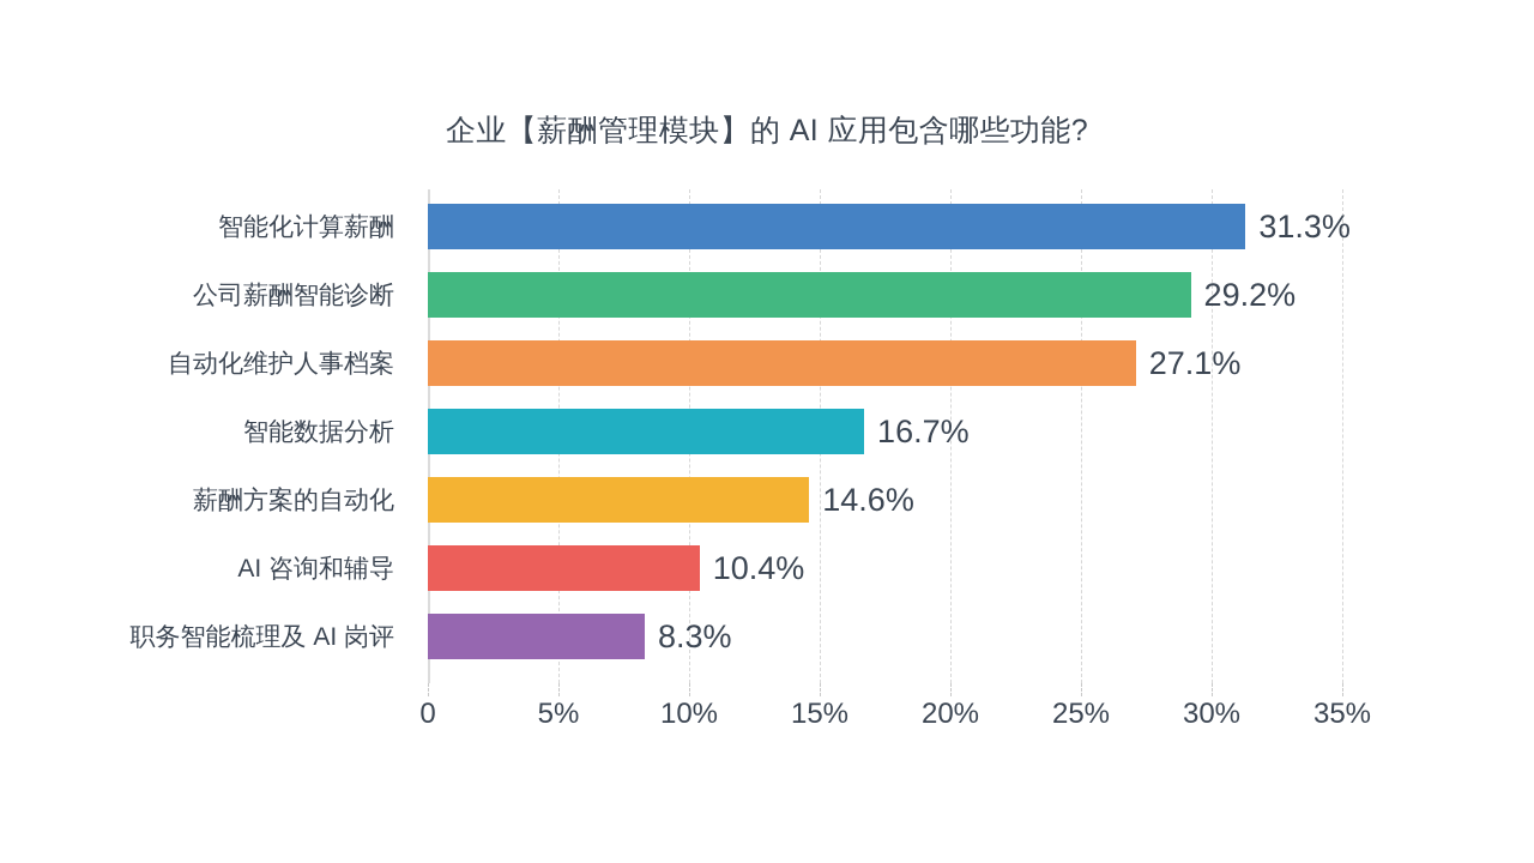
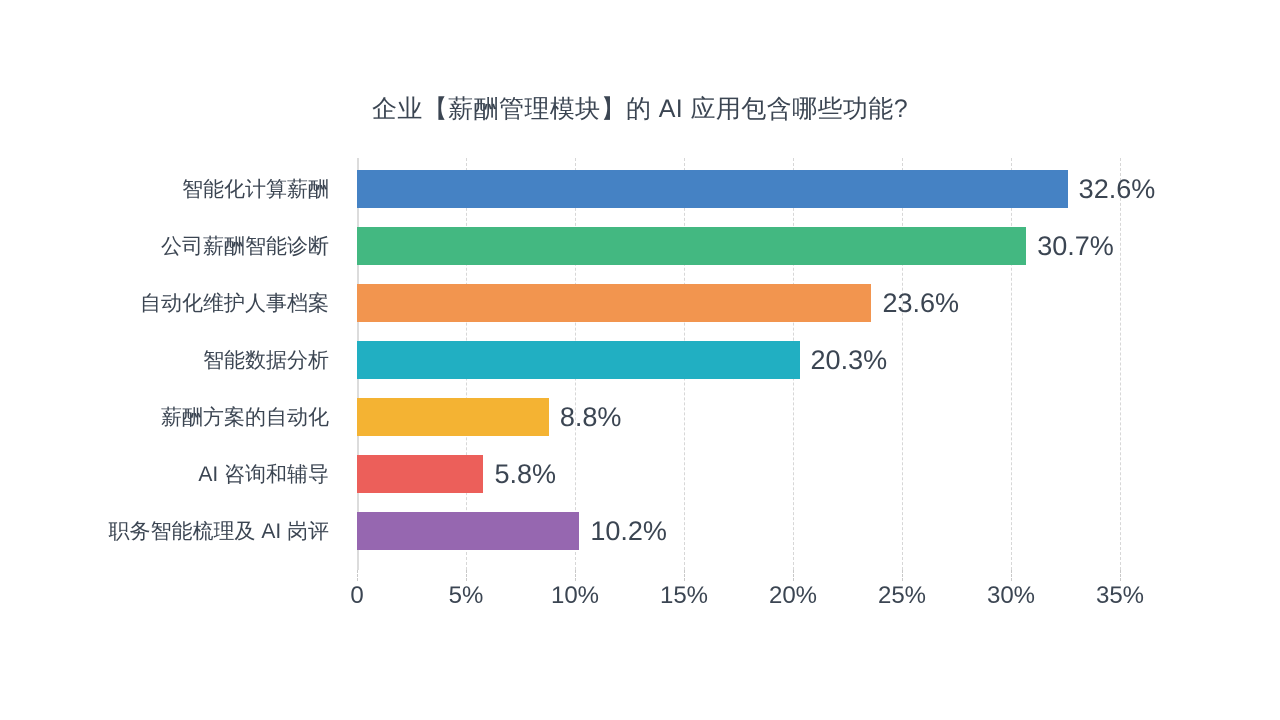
智能化计算薪酬: 31.3% -> 32.6%
公司薪酬智能诊断: 29.2% -> 30.7%
自动化维护人事档案: 27.1% -> 23.6%
智能数据分析: 16.7% -> 20.3%
薪酬方案的自动化: 14.6% -> 8.8%
AI 咨询和辅导: 10.4% -> 5.8%
职务智能梳理及 AI 岗评: 8.3% -> 10.2%
